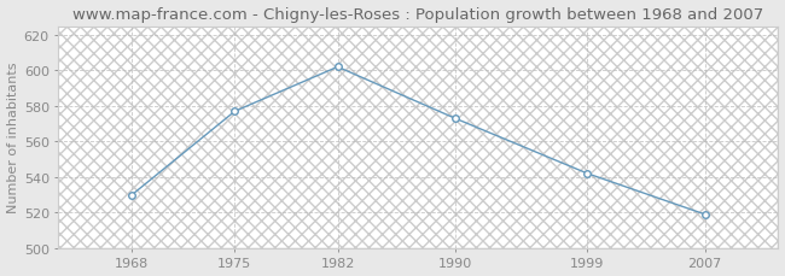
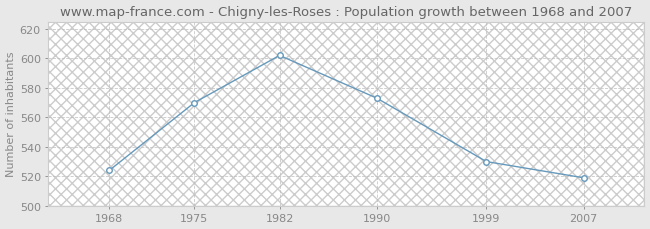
1968: 530 -> 524
1975: 577 -> 570
1999: 542 -> 530
